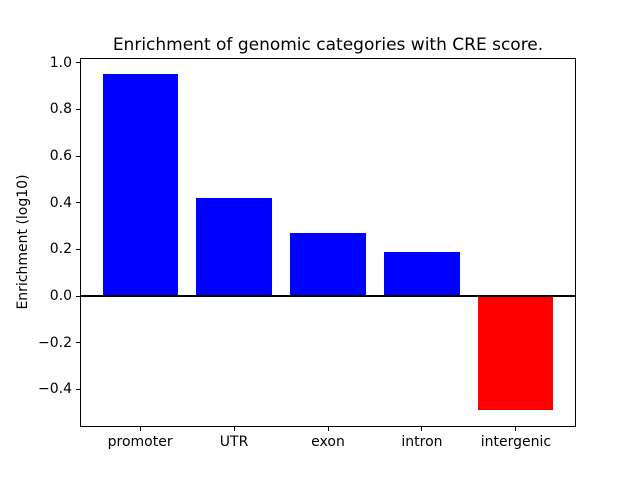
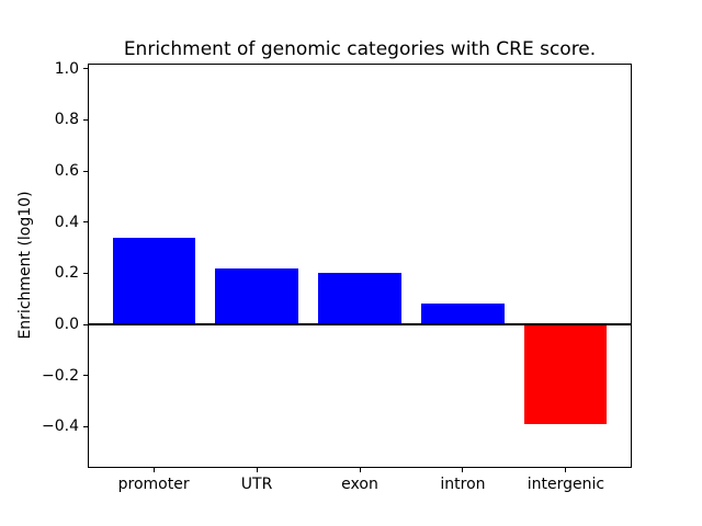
promoter: 0.95 -> 0.34
UTR: 0.42 -> 0.22
exon: 0.27 -> 0.20
intron: 0.19 -> 0.08
intergenic: -0.49 -> -0.39
